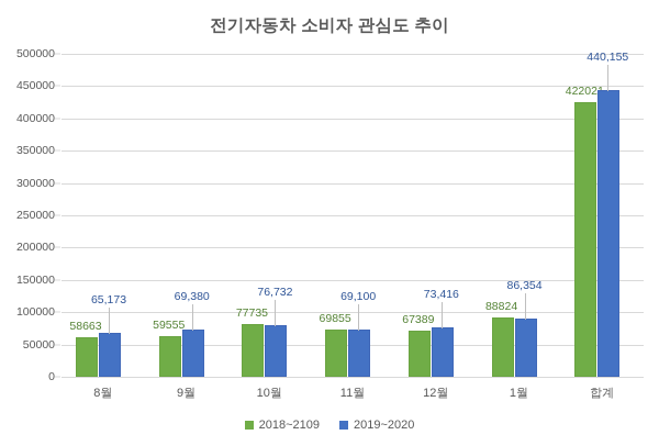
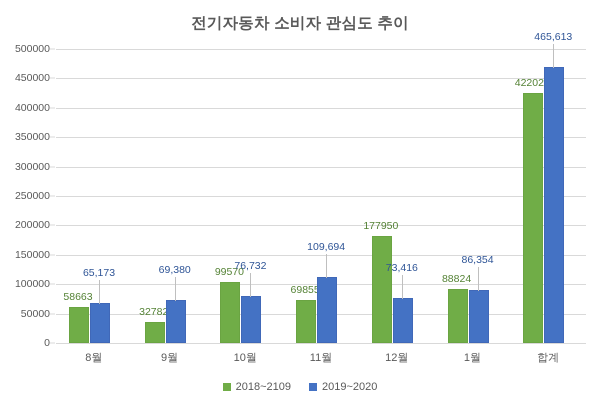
2018~2109/9월: 59555 -> 32782
2018~2109/10월: 77735 -> 99570
2019~2020/11월: 69,100 -> 109,694
2018~2109/12월: 67389 -> 177950
2019~2020/합계: 440,155 -> 465,613
